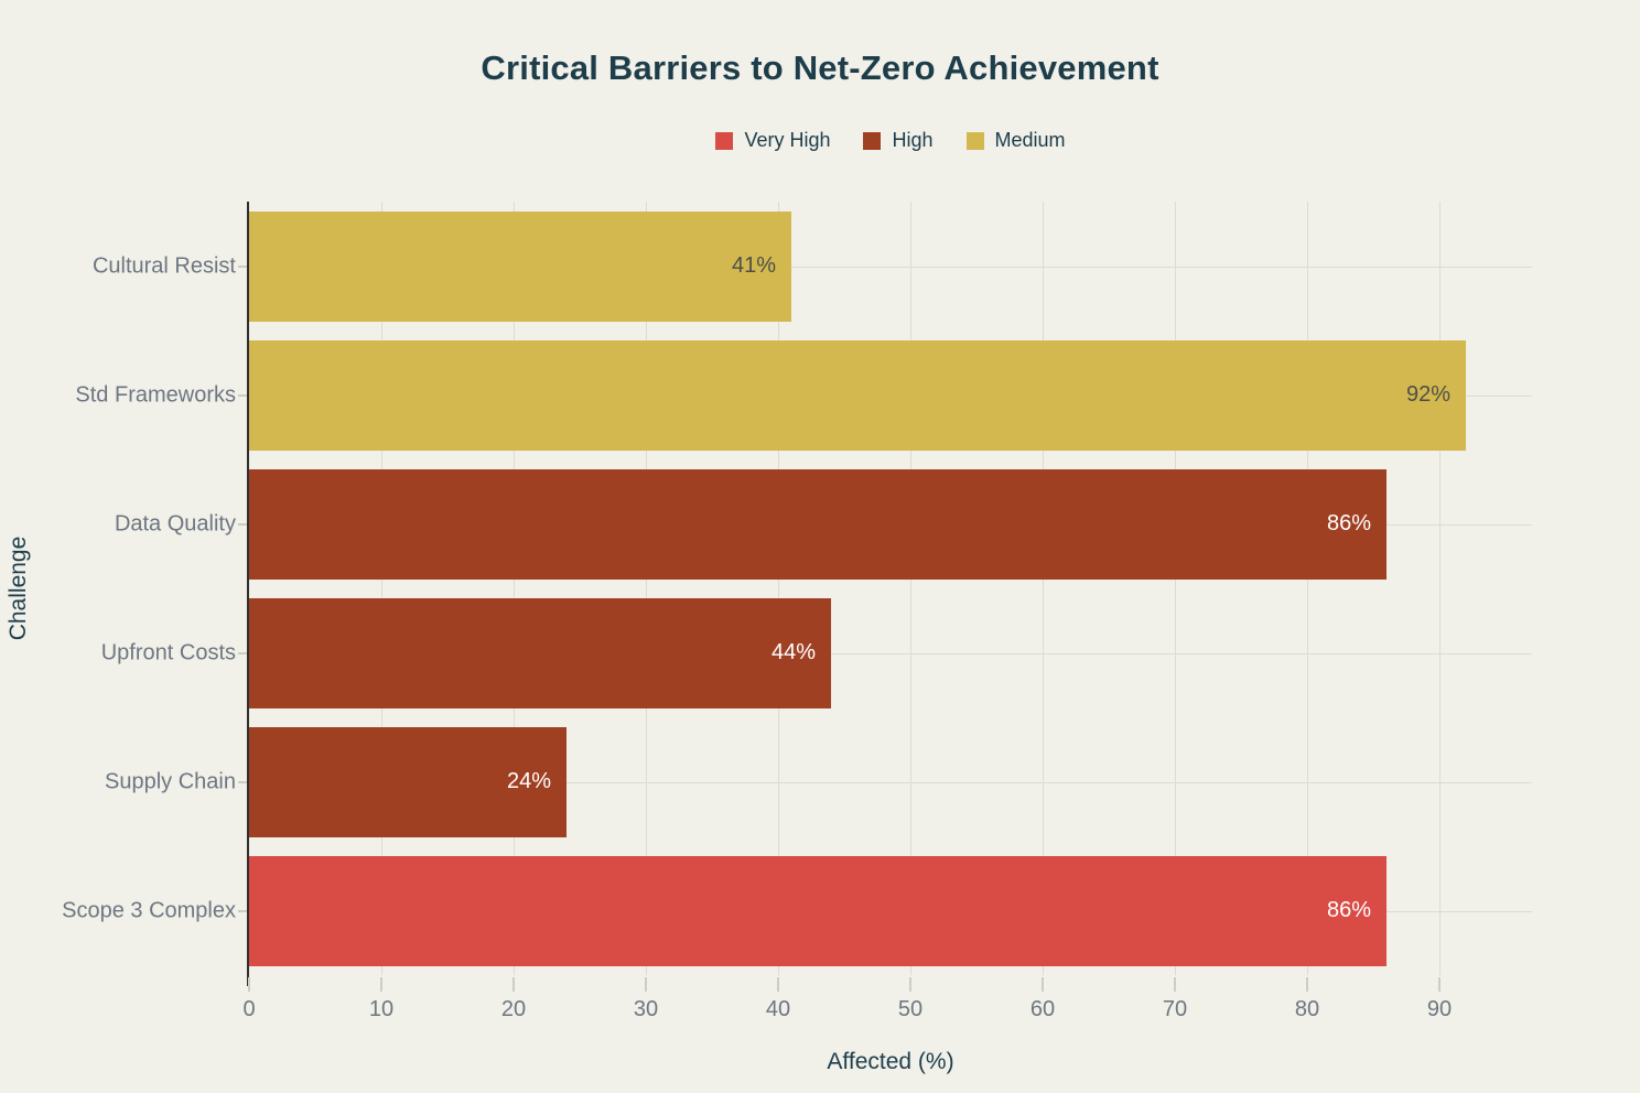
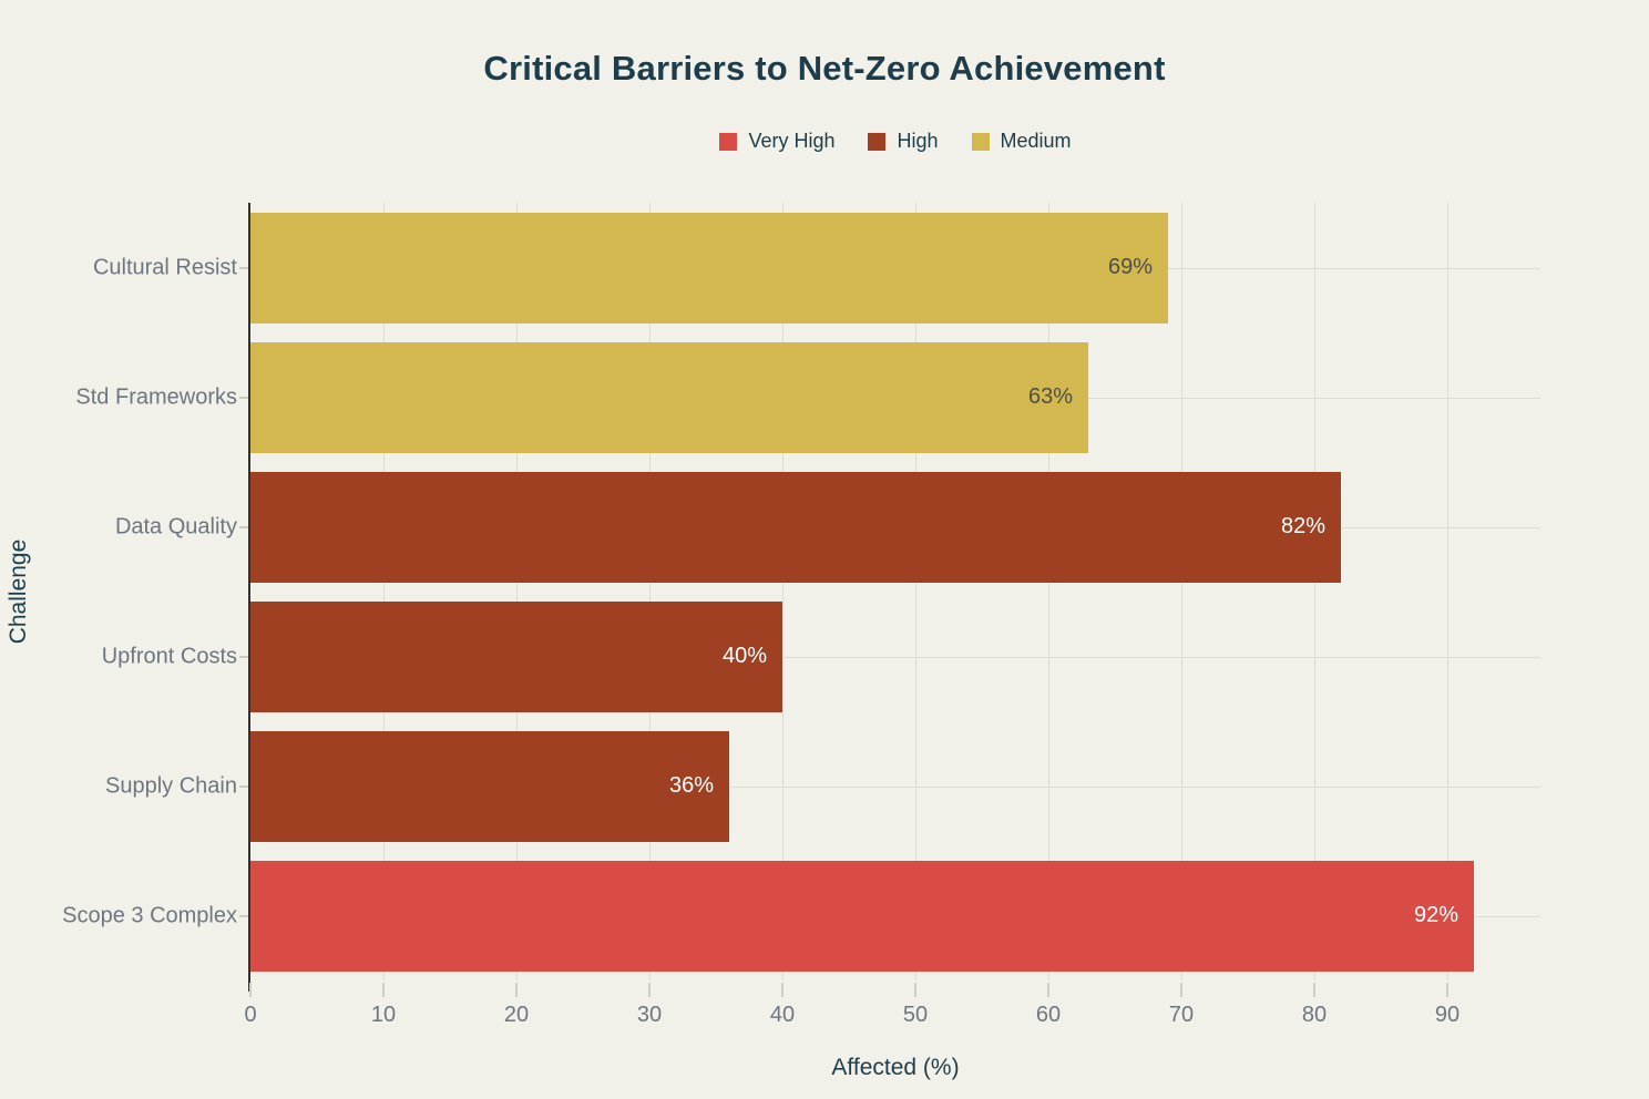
Cultural Resist: 41% -> 69%
Std Frameworks: 92% -> 63%
Data Quality: 86% -> 82%
Upfront Costs: 44% -> 40%
Supply Chain: 24% -> 36%
Scope 3 Complex: 86% -> 92%
